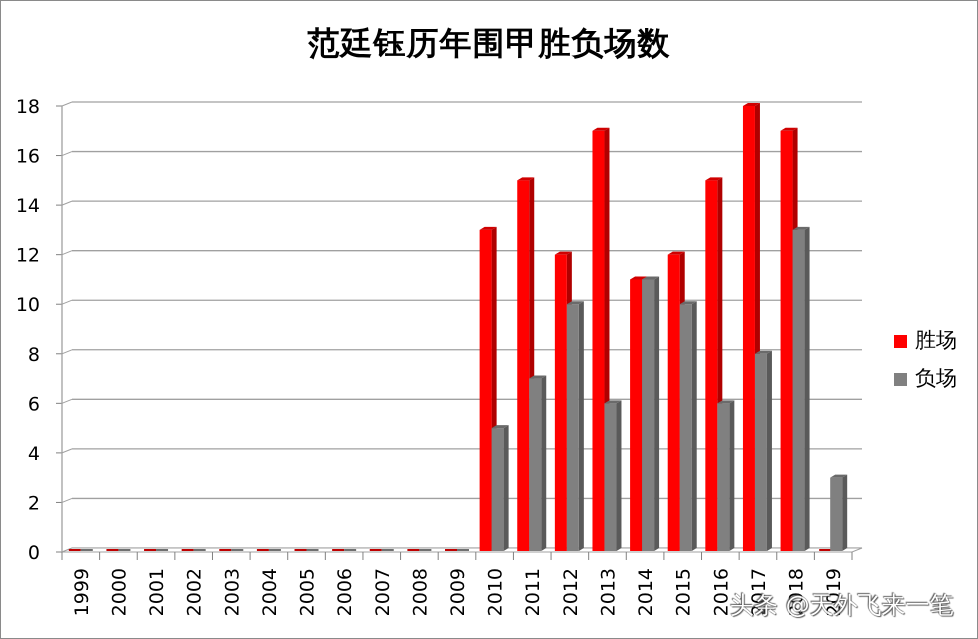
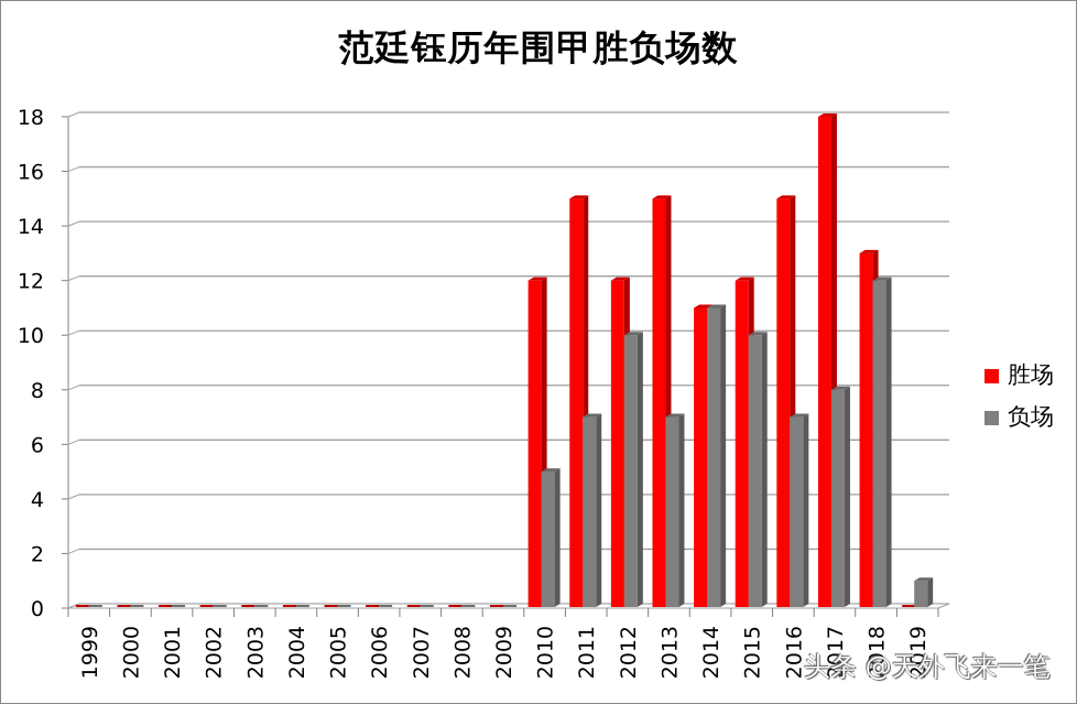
胜场/2010: 13 -> 12
胜场/2013: 17 -> 15
负场/2013: 6 -> 7
负场/2016: 6 -> 7
胜场/2018: 17 -> 13
负场/2018: 13 -> 12
负场/2019: 3 -> 1
